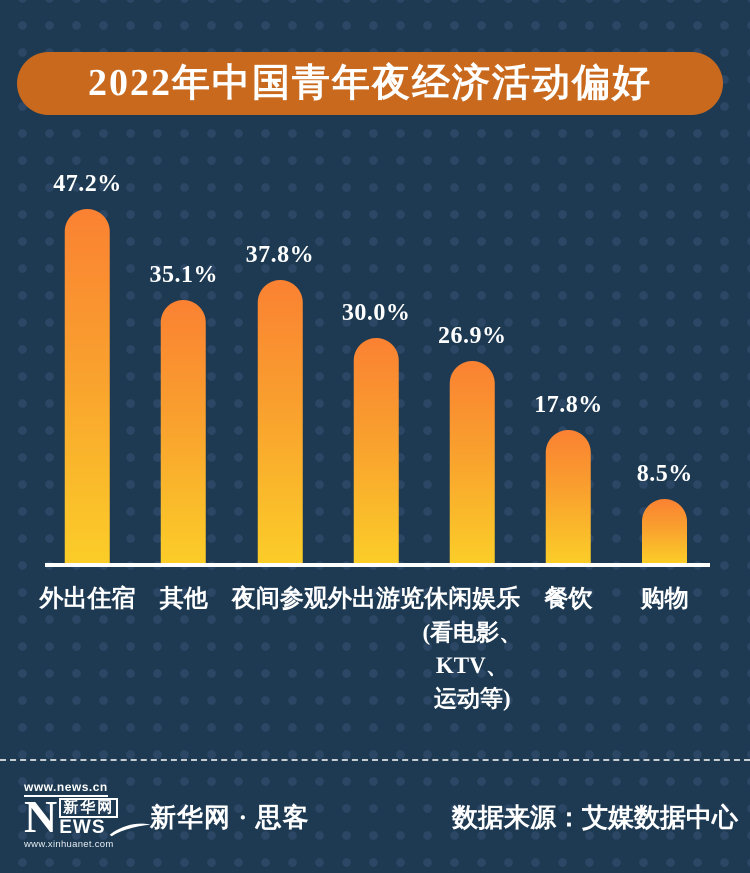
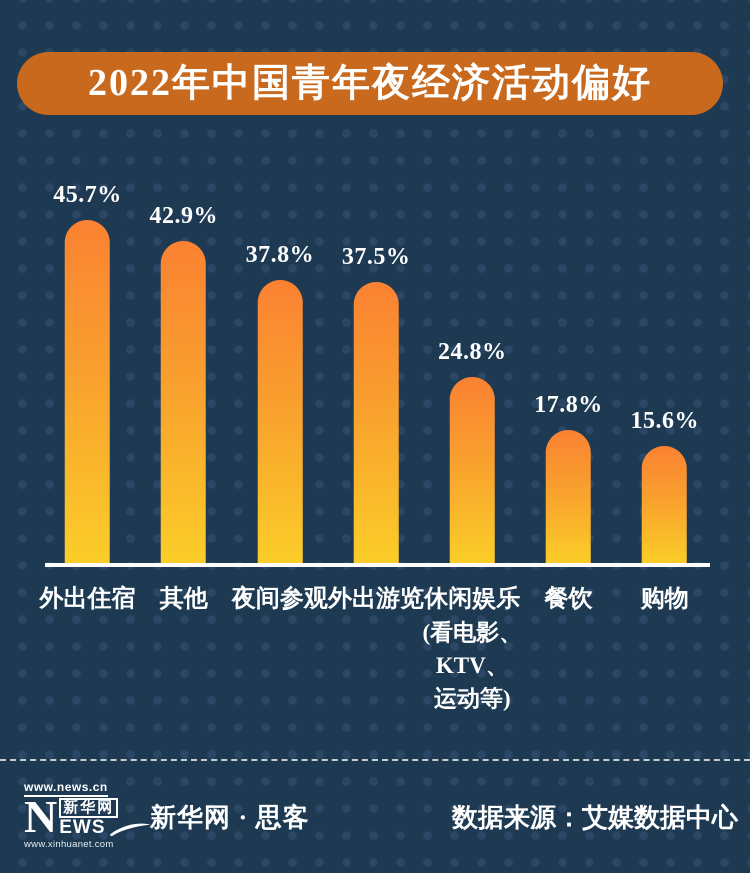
外出住宿: 47.2% -> 45.7%
其他: 35.1% -> 42.9%
外出游览: 30.0% -> 37.5%
休闲娱乐: 26.9% -> 24.8%
购物: 8.5% -> 15.6%
